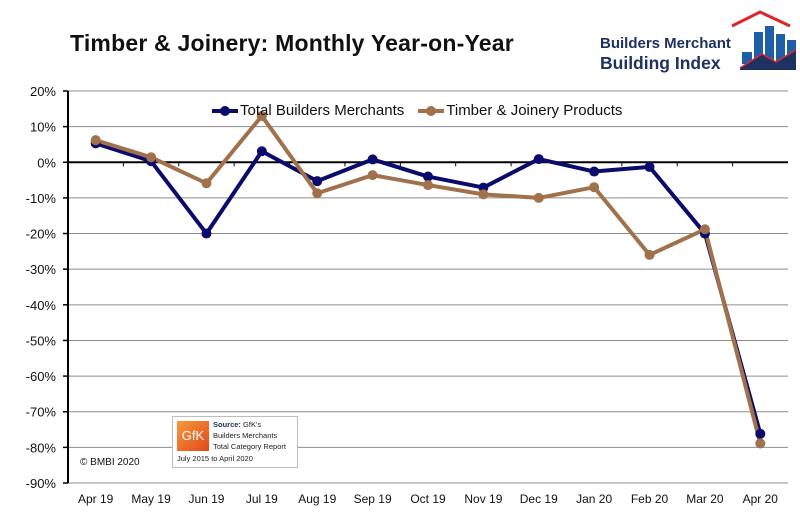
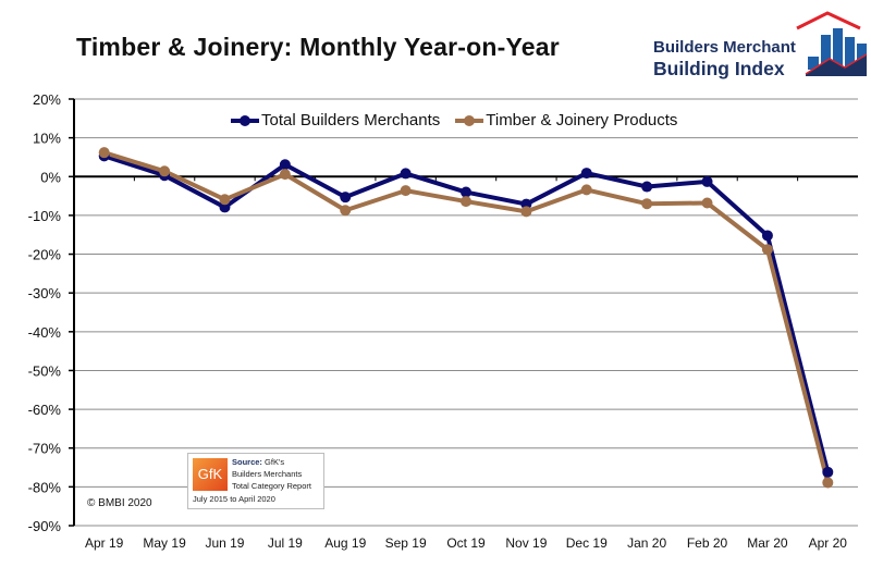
Total Builders Merchants/Jun 19: -20% -> -8%
Timber & Joinery Products/Jul 19: 13% -> 1%
Timber & Joinery Products/Dec 19: -10% -> -3%
Timber & Joinery Products/Feb 20: -26% -> -7%
Total Builders Merchants/Mar 20: -20% -> -15%
